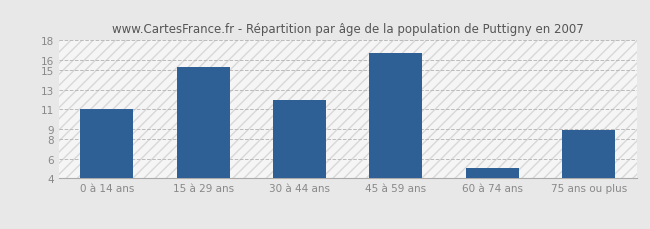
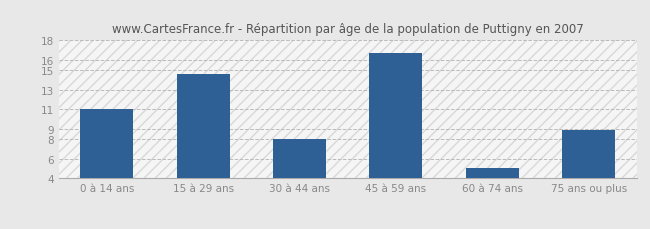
15 à 29 ans: 15.3 -> 14.6
30 à 44 ans: 12.0 -> 8.0
